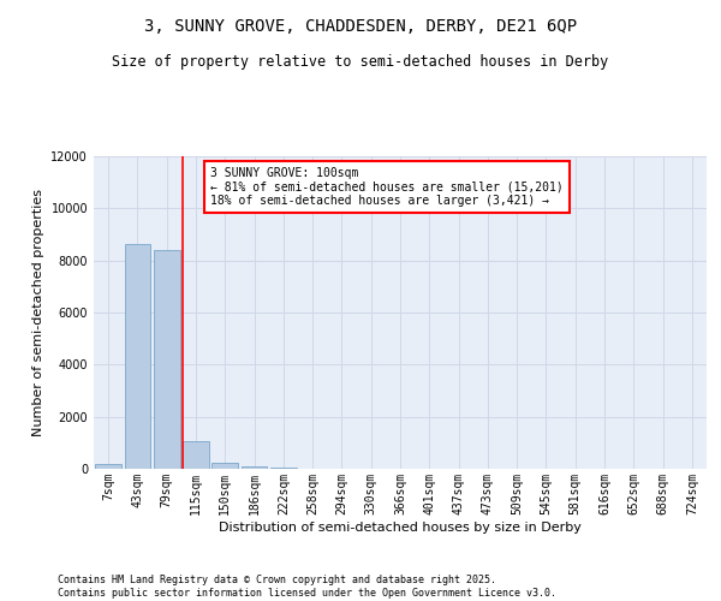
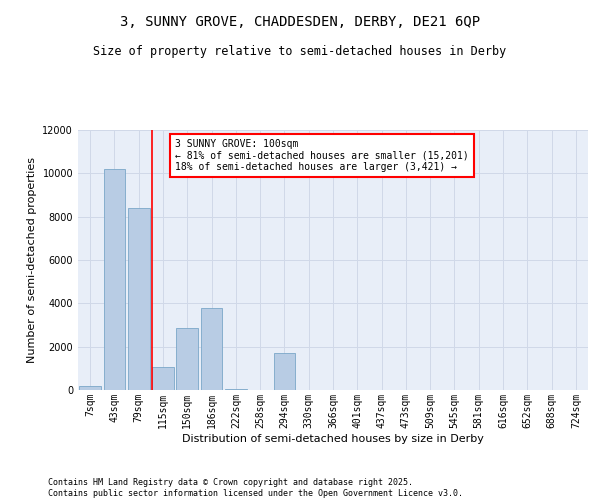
43sqm: 8650 -> 10200
150sqm: 250 -> 2850
186sqm: 80 -> 3800
294sqm: 0 -> 1700
